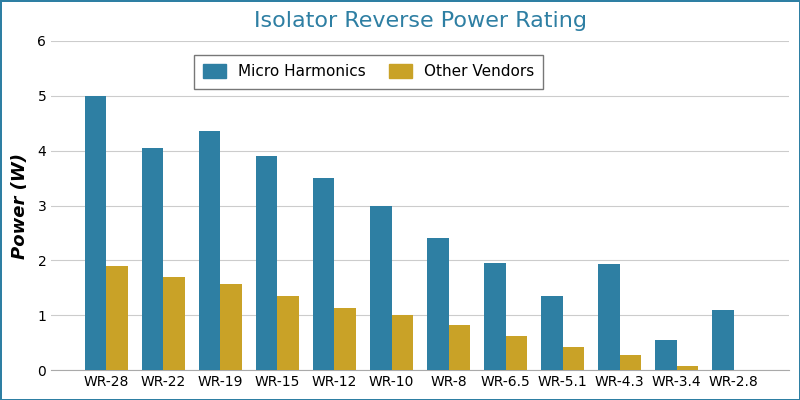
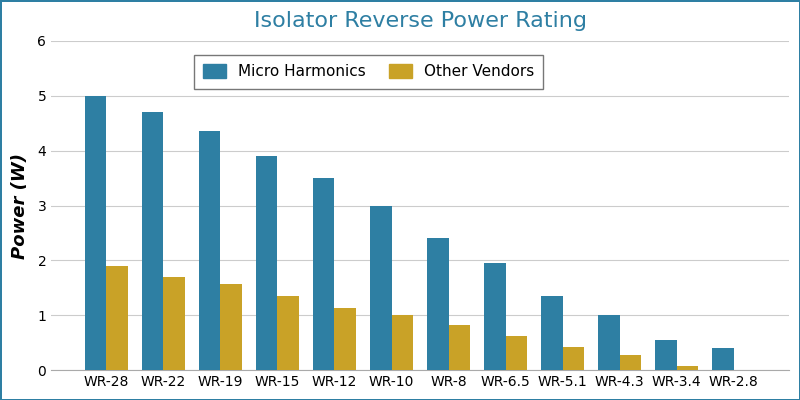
Micro Harmonics/WR-22: 4.04 -> 4.70
Micro Harmonics/WR-4.3: 1.94 -> 1.00
Micro Harmonics/WR-2.8: 1.10 -> 0.40
